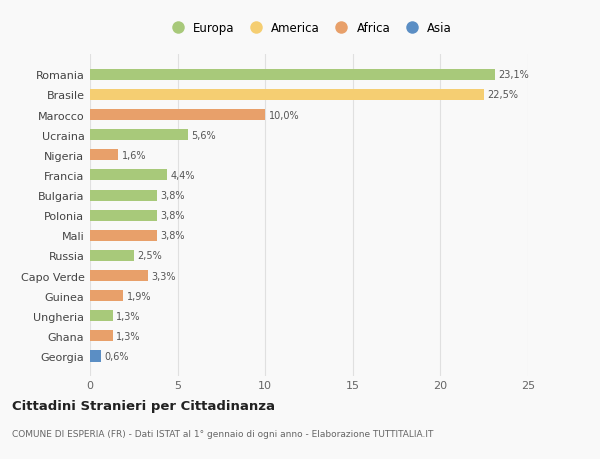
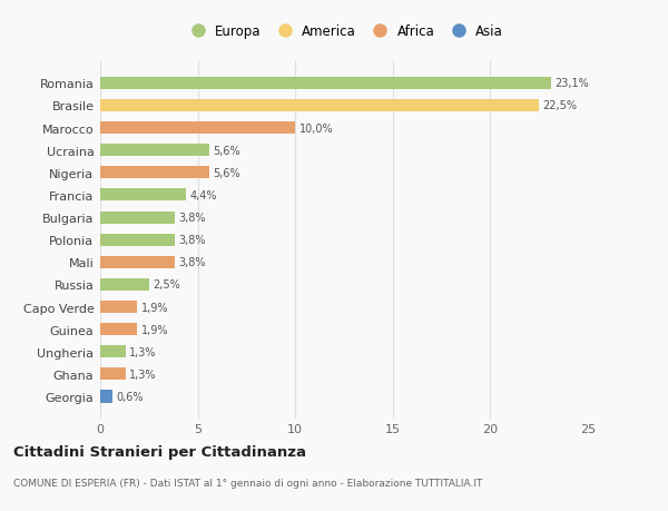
Nigeria: 1,6% -> 5,6%
Capo Verde: 3,3% -> 1,9%
